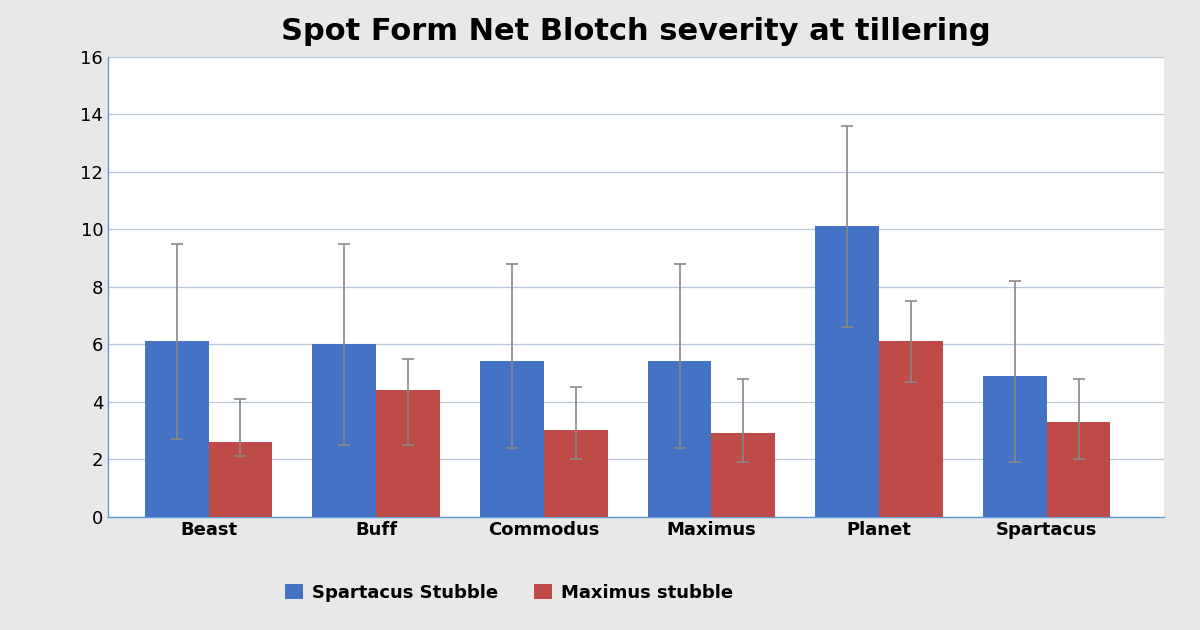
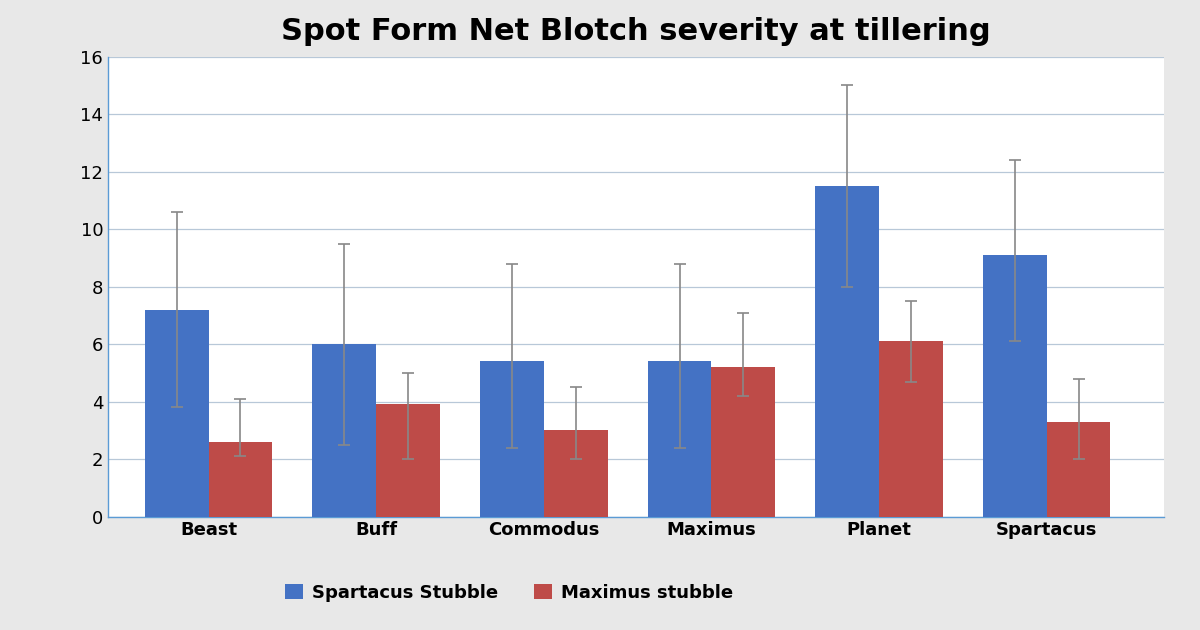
Spartacus Stubble/Beast: 6.1 -> 7.2
Maximus stubble/Buff: 4.4 -> 3.9
Maximus stubble/Maximus: 2.9 -> 5.2
Spartacus Stubble/Planet: 10.1 -> 11.5
Spartacus Stubble/Spartacus: 4.9 -> 9.1
